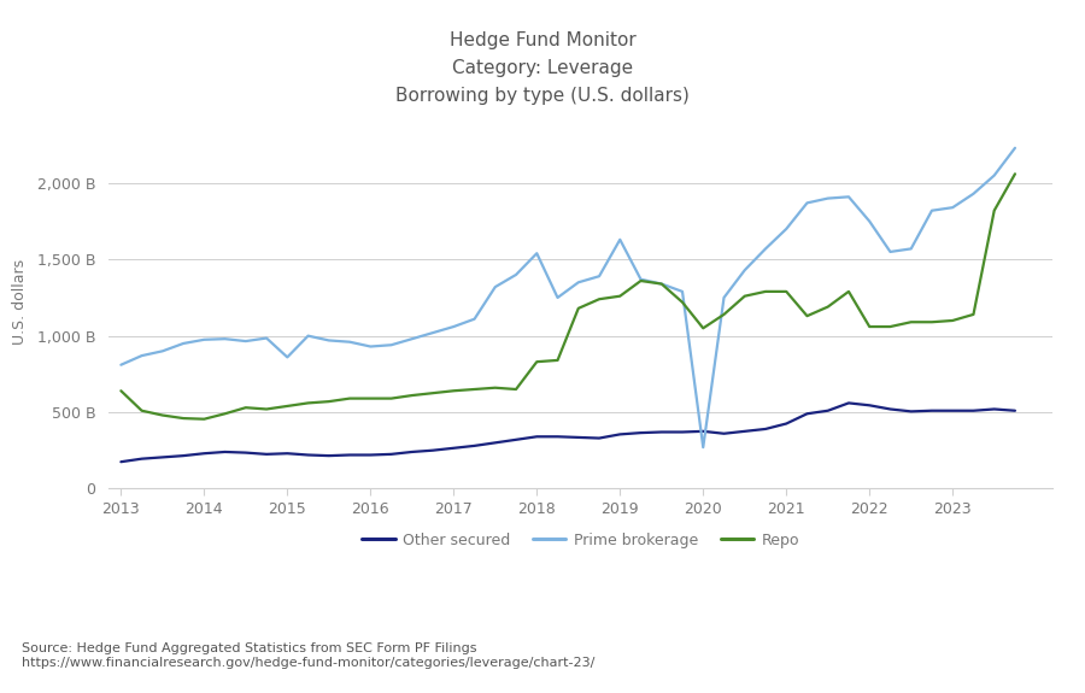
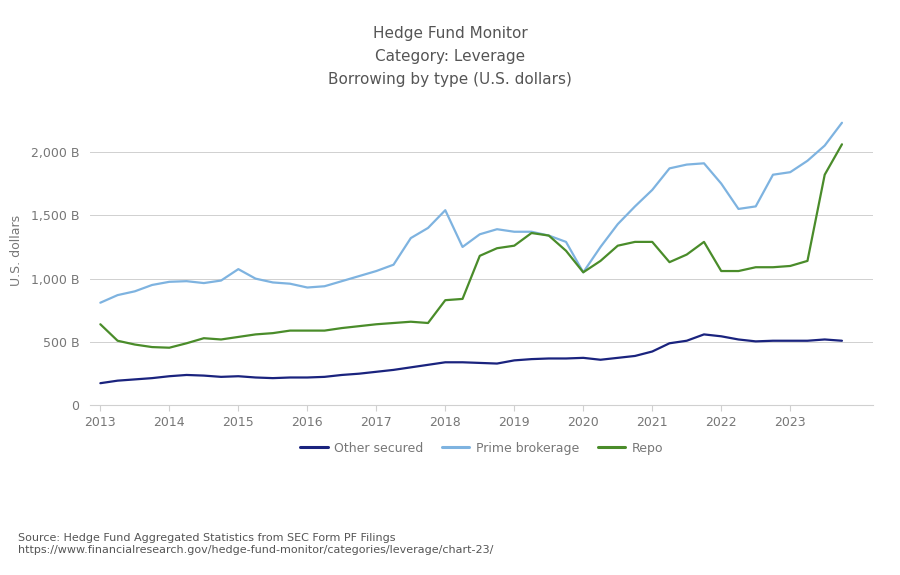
Prime brokerage/2015: 860 B -> 1,080 B
Prime brokerage/2019: 1,630 B -> 1,370 B
Prime brokerage/2020: 270 B -> 1,050 B
